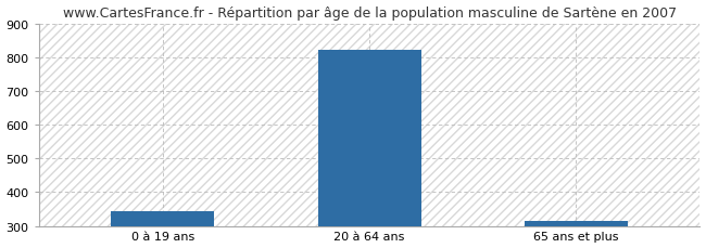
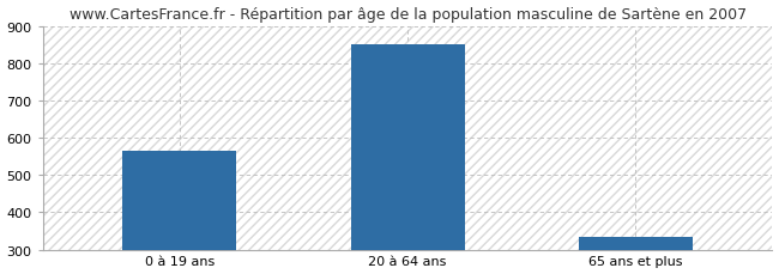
0 à 19 ans: 344 -> 565
20 à 64 ans: 820 -> 850
65 ans et plus: 315 -> 335
